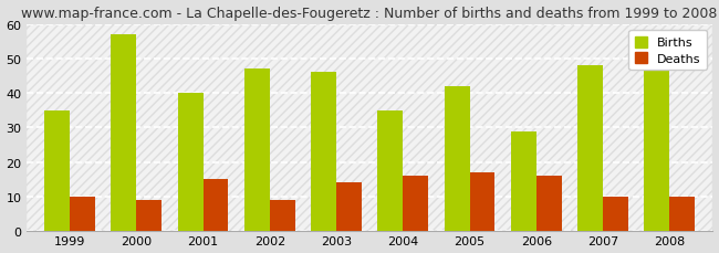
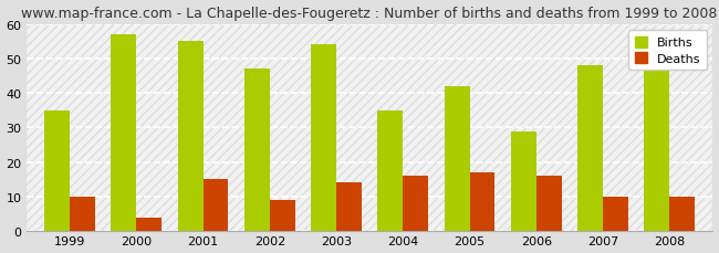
Deaths/2000: 9 -> 4
Births/2001: 40 -> 55
Births/2003: 46 -> 54
